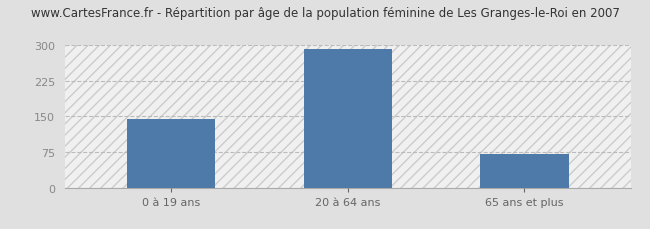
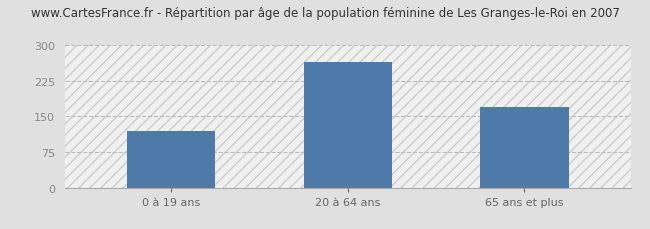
0 à 19 ans: 144 -> 120
20 à 64 ans: 291 -> 265
65 ans et plus: 71 -> 170
